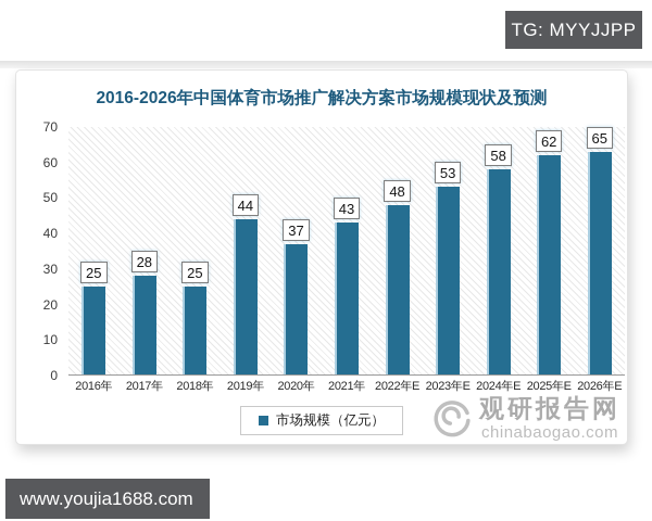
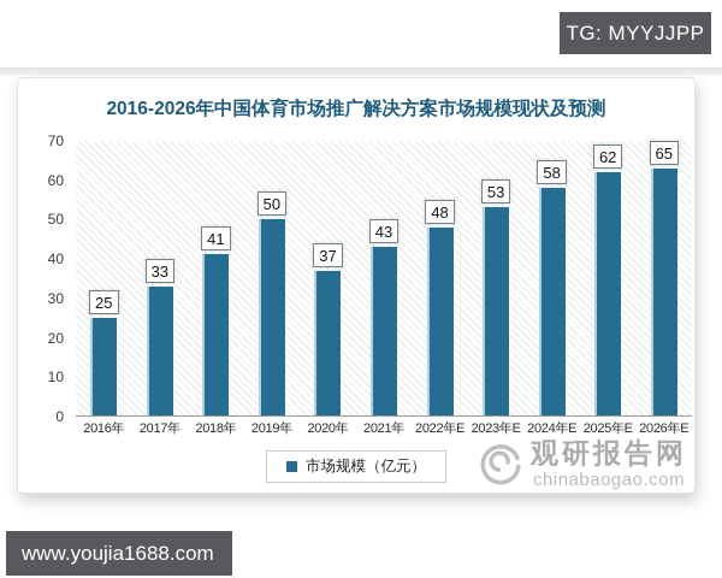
2017年: 28 -> 33
2018年: 25 -> 41
2019年: 44 -> 50
